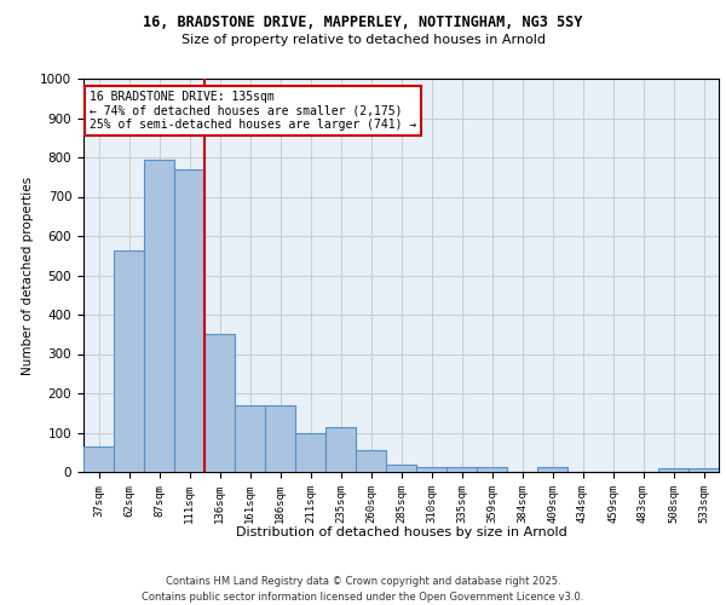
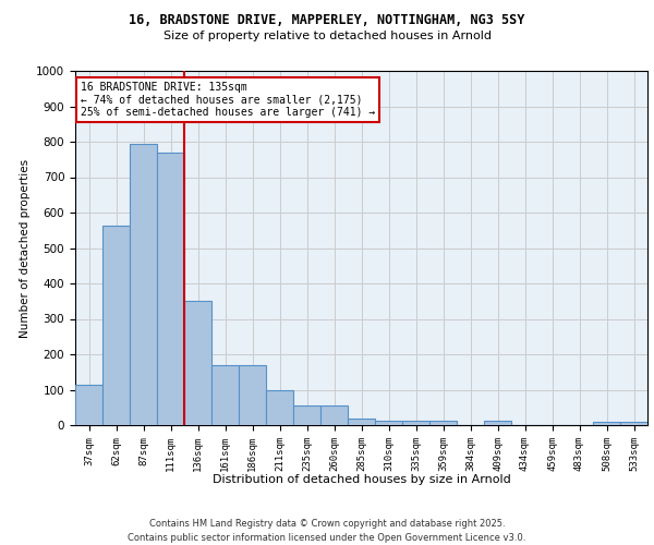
37sqm: 65 -> 113
235sqm: 115 -> 55
